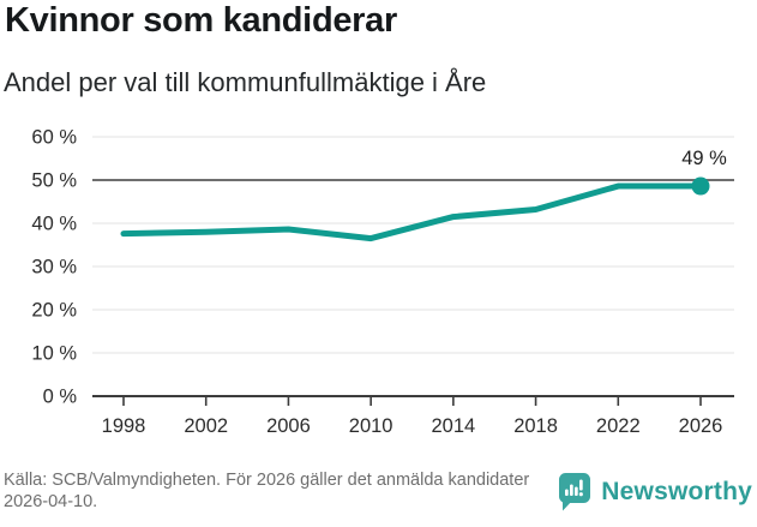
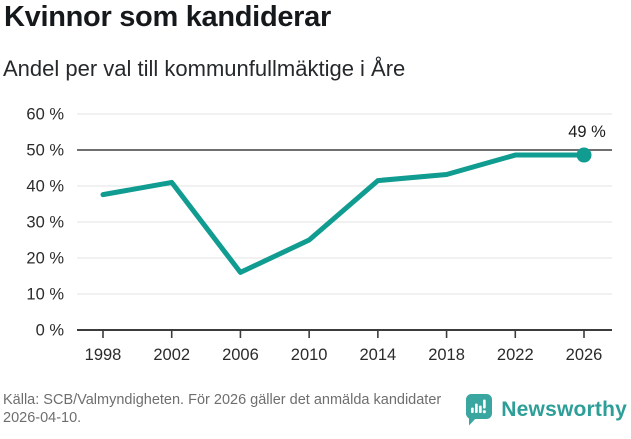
2002: 38% -> 41%
2006: 39% -> 16%
2010: 36% -> 25%
